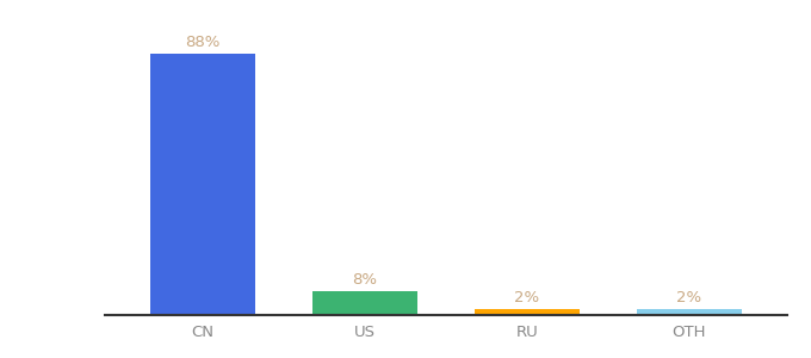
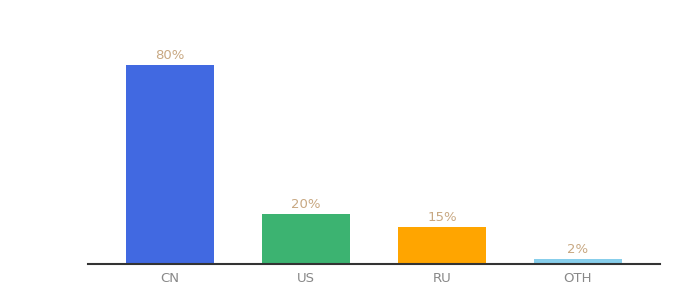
CN: 88% -> 80%
US: 8% -> 20%
RU: 2% -> 15%
